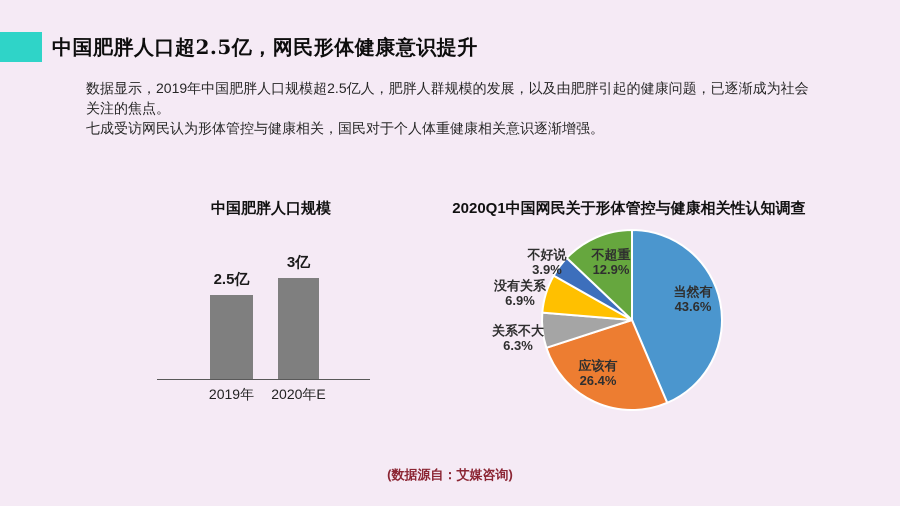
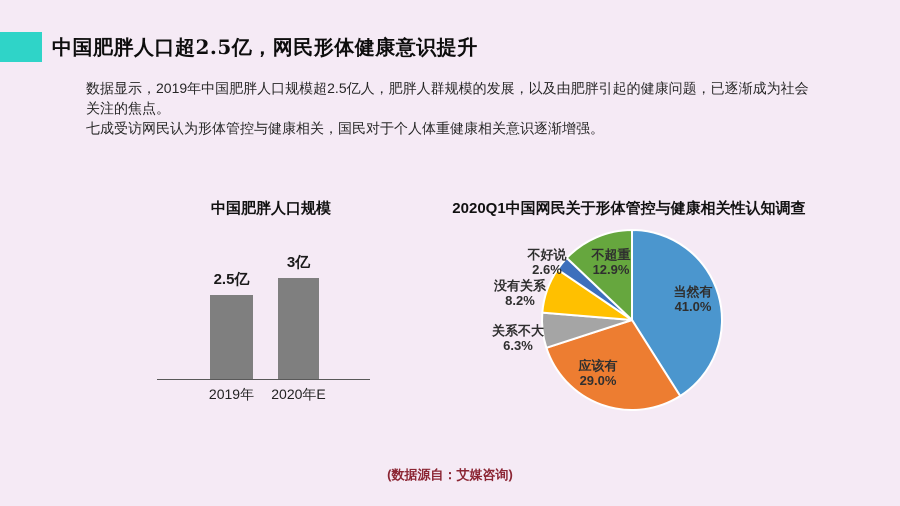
2020Q1中国网民关于形体管控与健康相关性认知调查/当然有: 43.6% -> 41.0%
2020Q1中国网民关于形体管控与健康相关性认知调查/应该有: 26.4% -> 29.0%
2020Q1中国网民关于形体管控与健康相关性认知调查/没有关系: 6.9% -> 8.2%
2020Q1中国网民关于形体管控与健康相关性认知调查/不好说: 3.9% -> 2.6%
